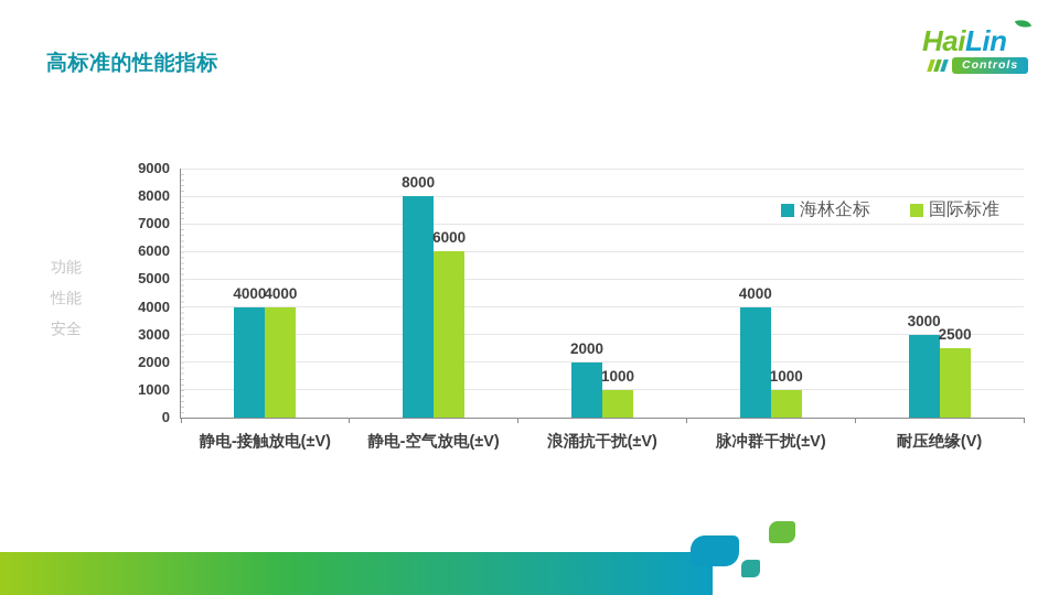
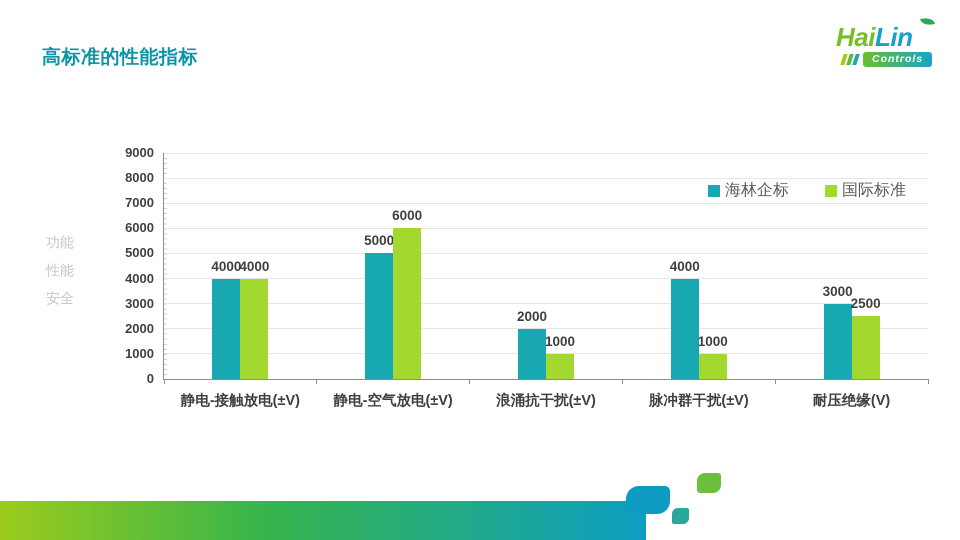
海林企标/静电-空气放电(±V): 8000 -> 5000
